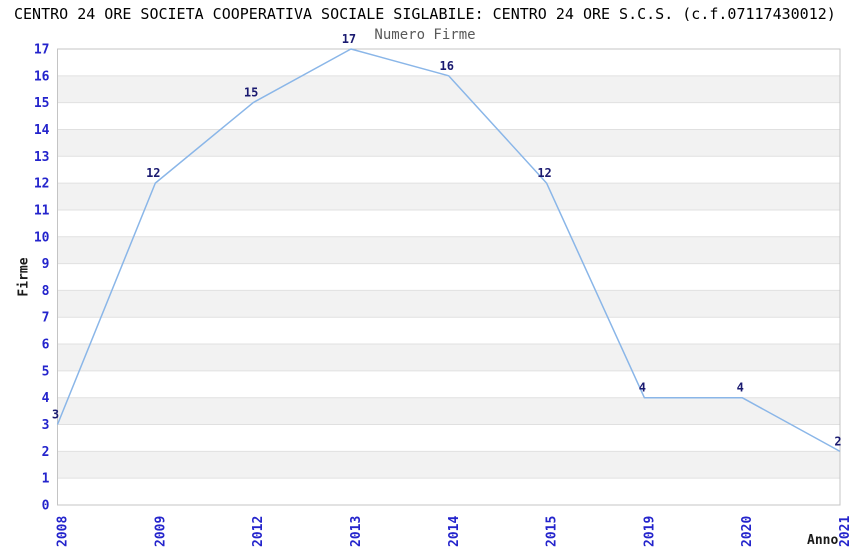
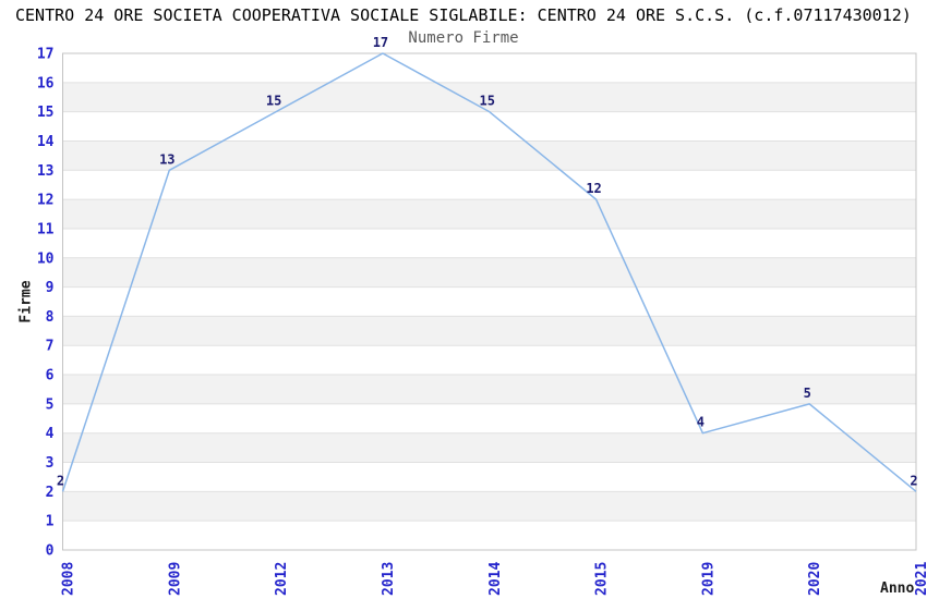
2008: 3 -> 2
2009: 12 -> 13
2014: 16 -> 15
2020: 4 -> 5
